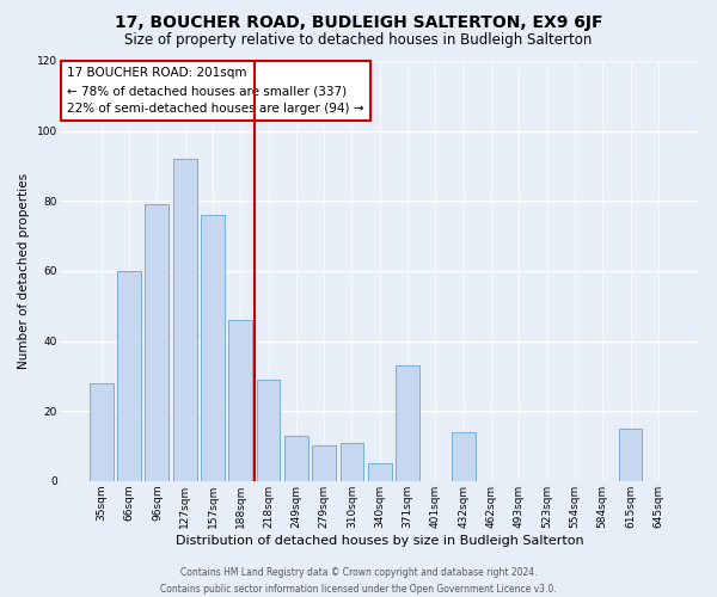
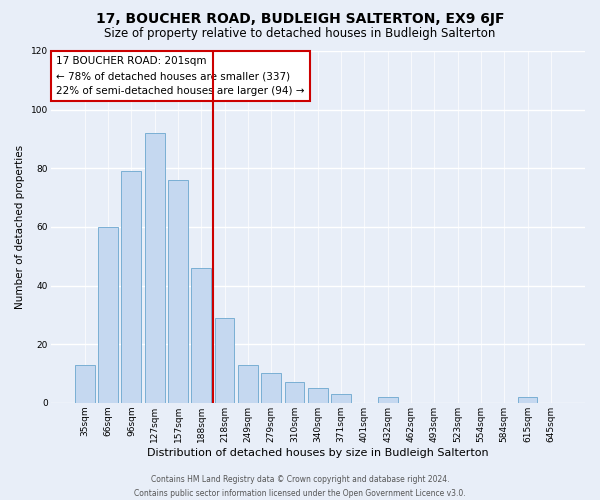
35sqm: 28 -> 13
310sqm: 11 -> 7
371sqm: 33 -> 3
432sqm: 14 -> 2
615sqm: 15 -> 2
